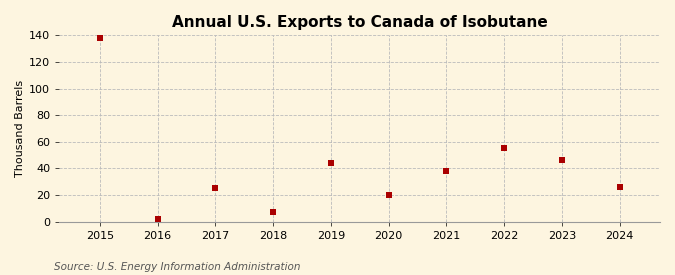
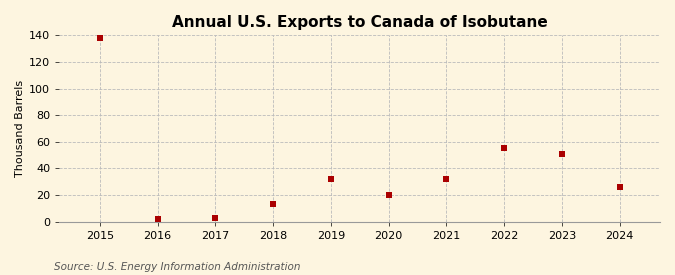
2017: 25 -> 3
2018: 7 -> 13
2019: 44 -> 32
2021: 38 -> 32
2023: 46 -> 51
